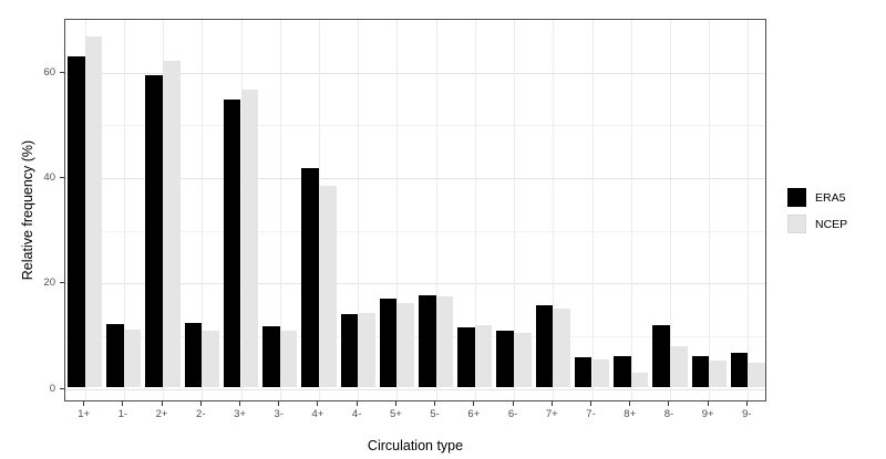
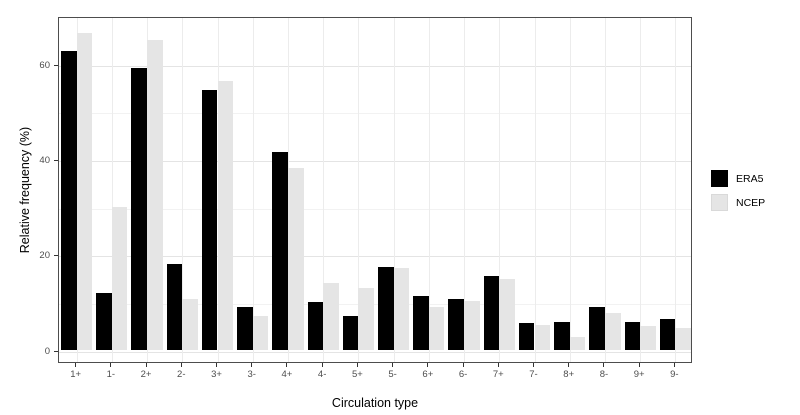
NCEP/1-: 11 -> 30
NCEP/2+: 62 -> 65
ERA5/2-: 12 -> 18
ERA5/3-: 12 -> 9
NCEP/3-: 11 -> 7
ERA5/4-: 14 -> 10
ERA5/5+: 17 -> 7
NCEP/5+: 16 -> 13
NCEP/6+: 12 -> 9
ERA5/8-: 12 -> 9
